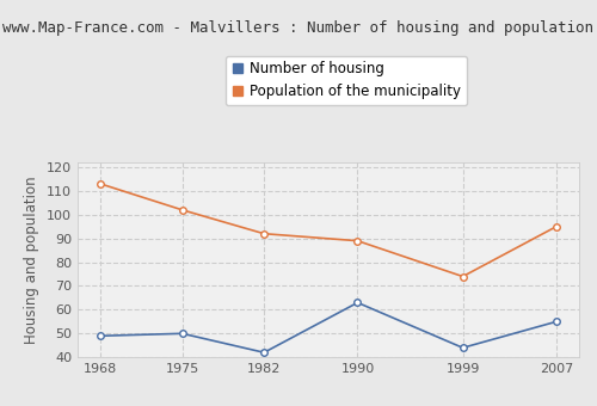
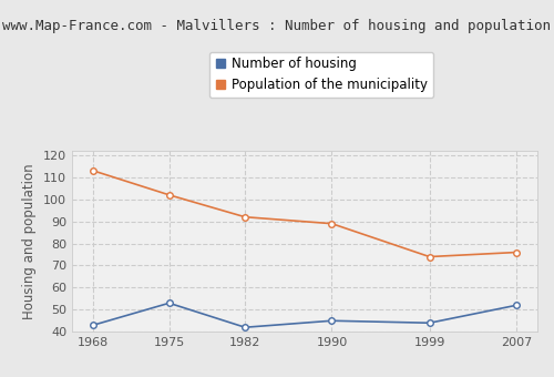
Number of housing/1968: 49 -> 43
Number of housing/1975: 50 -> 53
Number of housing/1990: 63 -> 45
Number of housing/2007: 55 -> 52
Population of the municipality/2007: 95 -> 76
